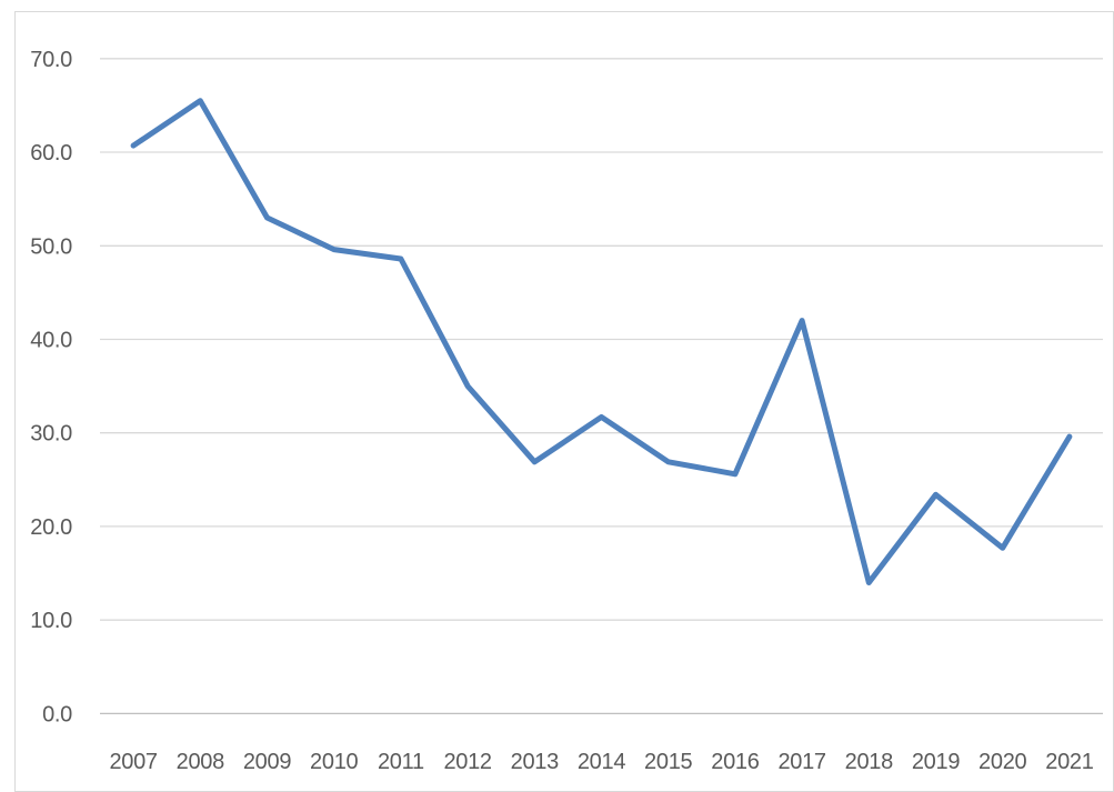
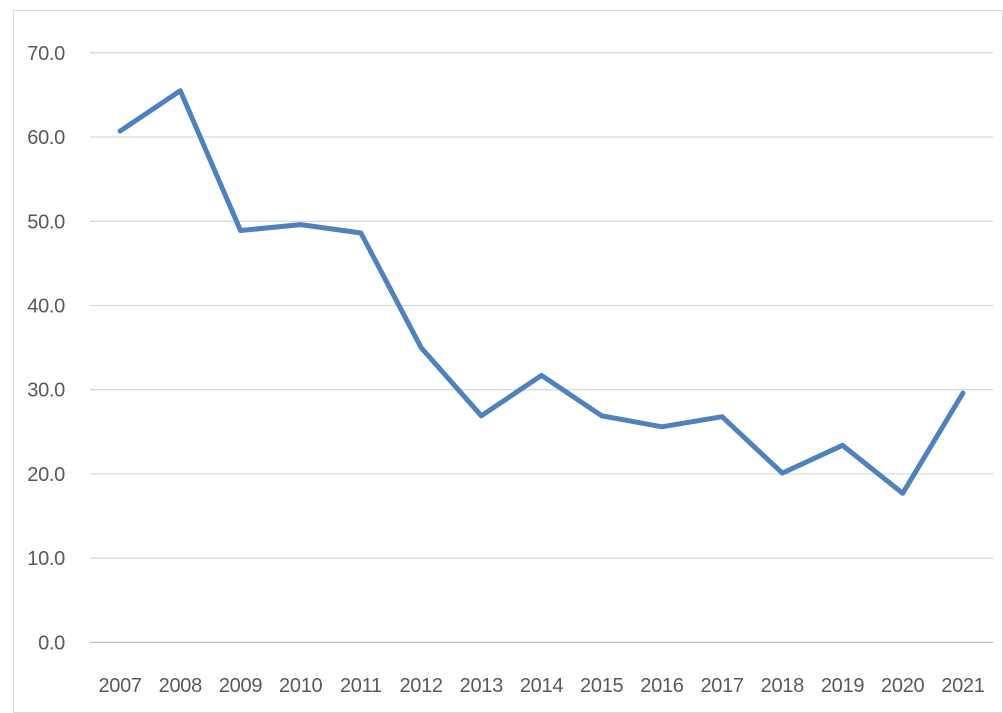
2009: 53 -> 49
2017: 42 -> 27
2018: 14 -> 20
